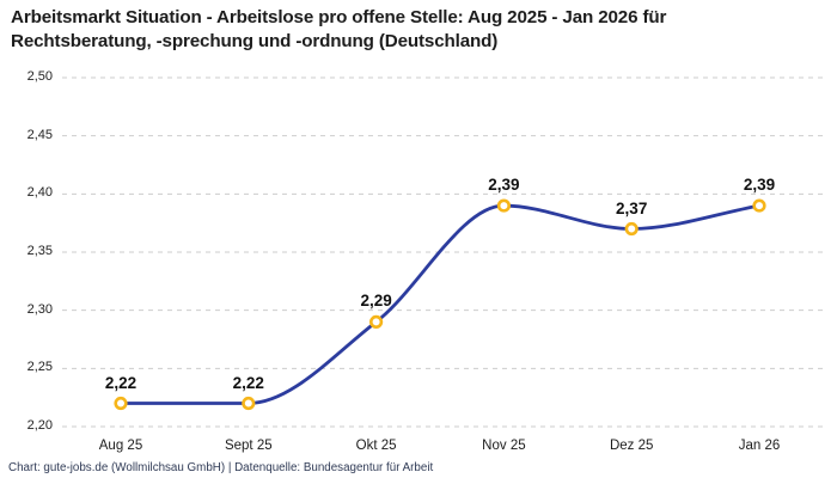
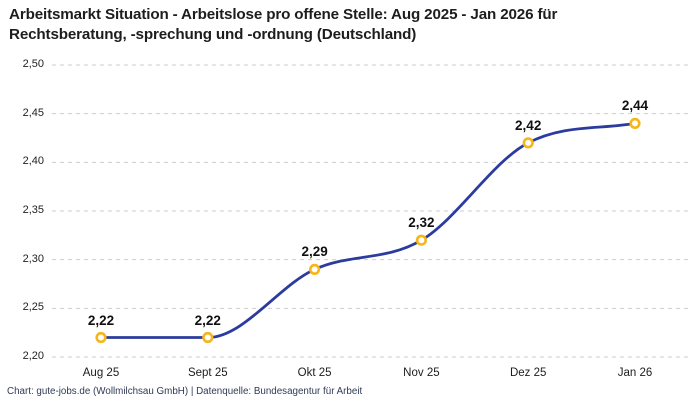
Nov 25: 2,39 -> 2,32
Dez 25: 2,37 -> 2,42
Jan 26: 2,39 -> 2,44
